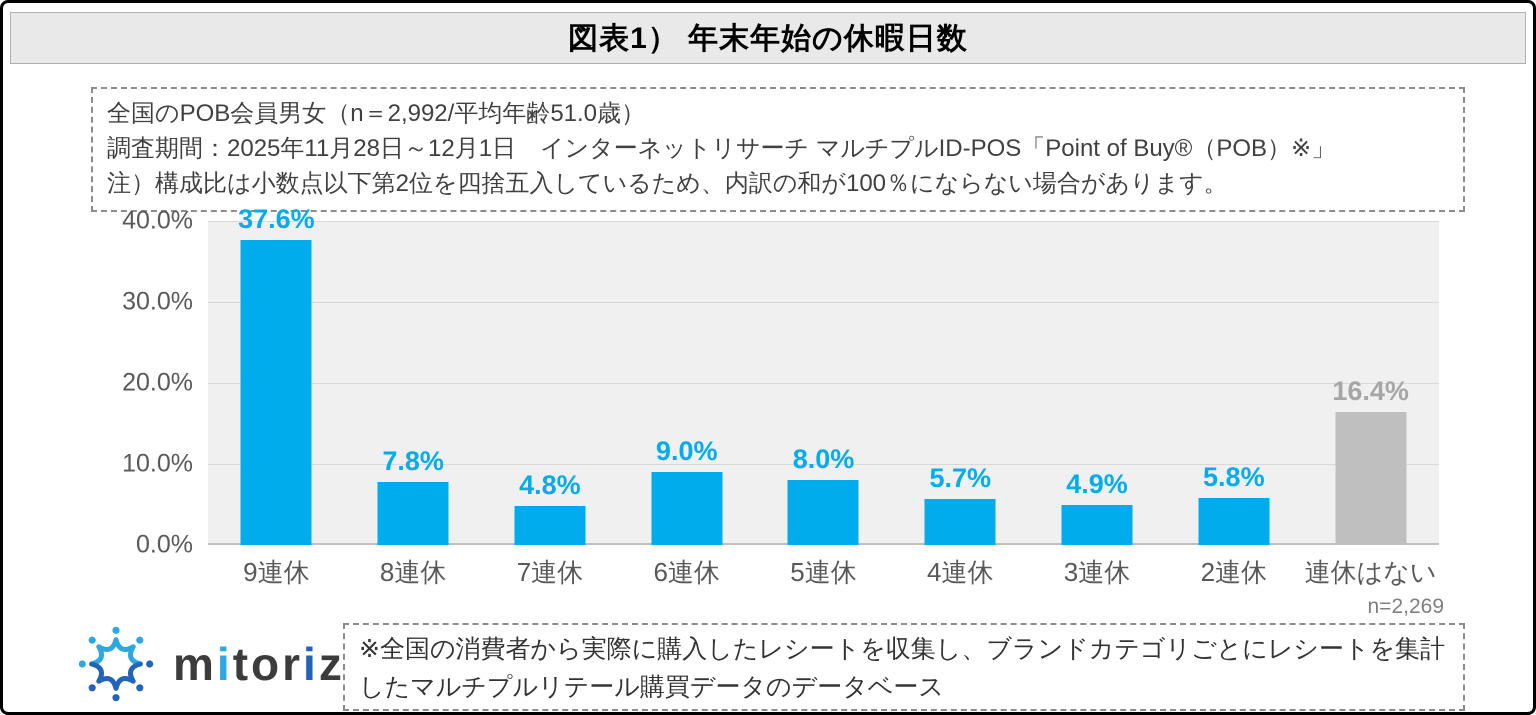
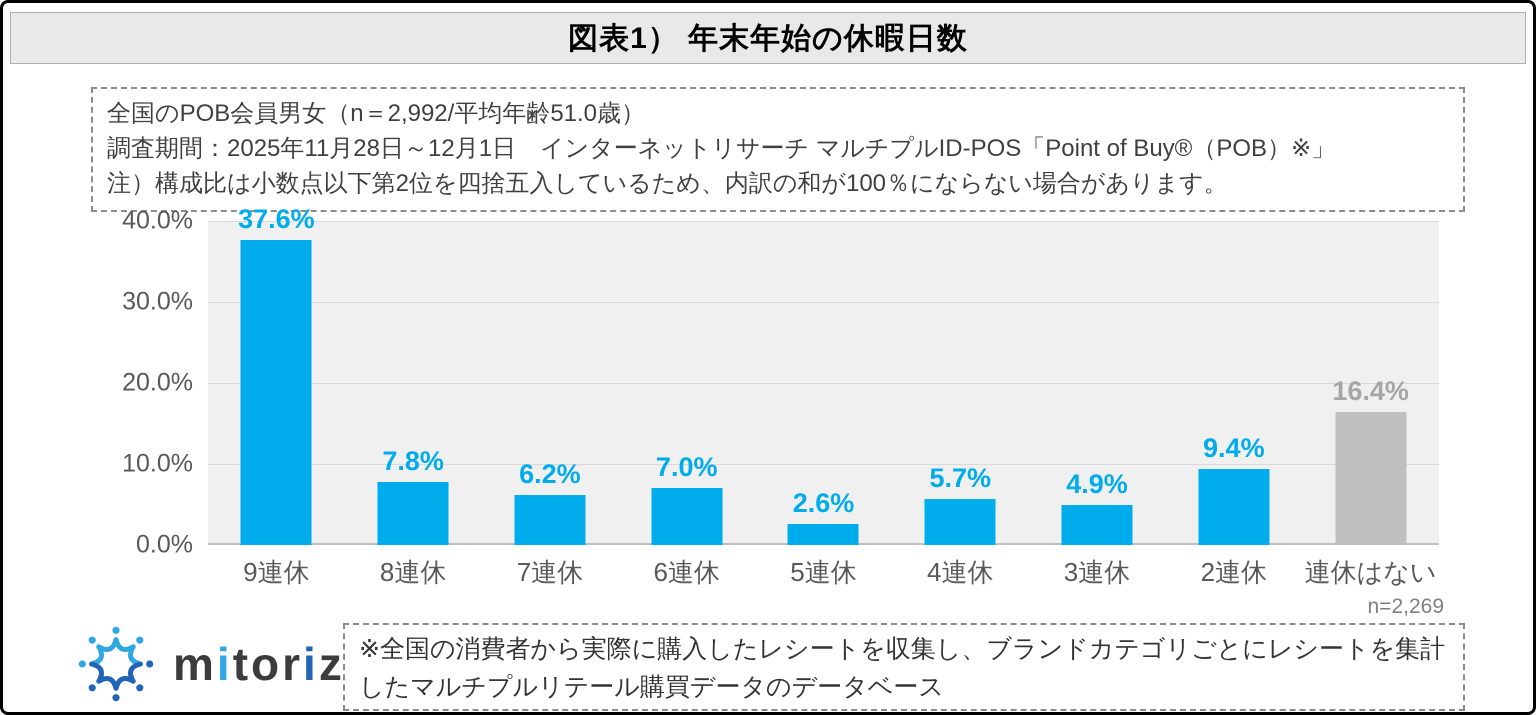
7連休: 4.8% -> 6.2%
6連休: 9.0% -> 7.0%
5連休: 8.0% -> 2.6%
2連休: 5.8% -> 9.4%
